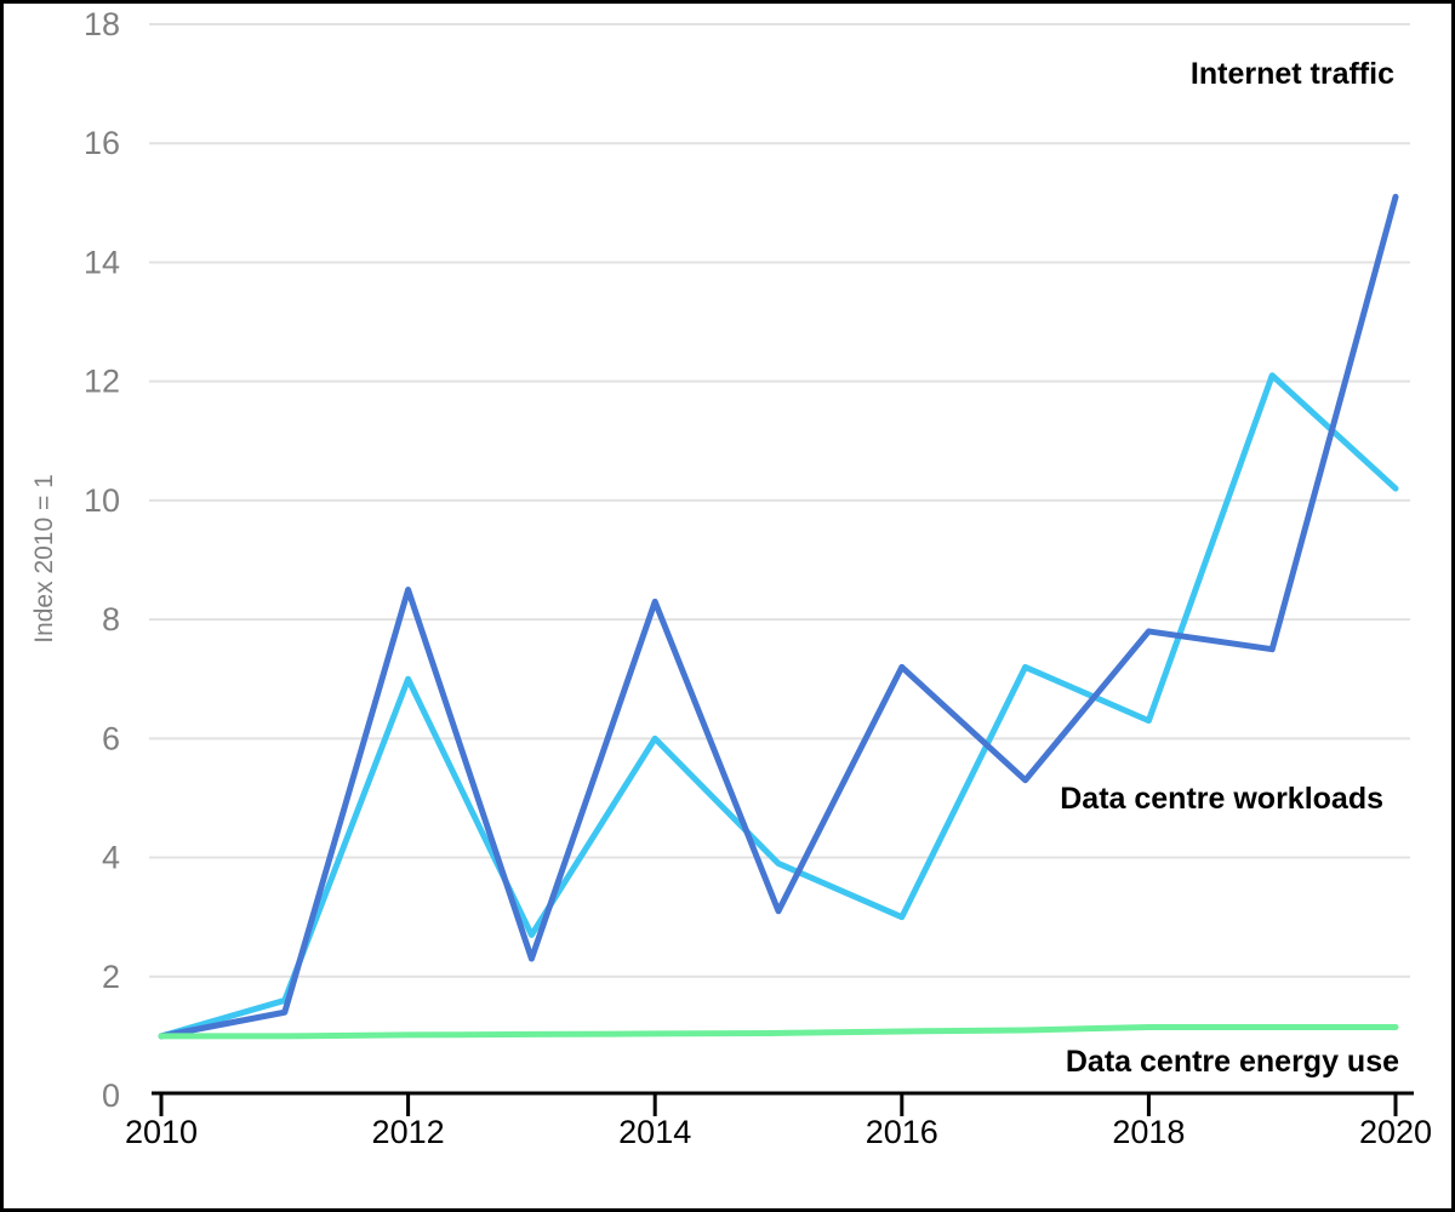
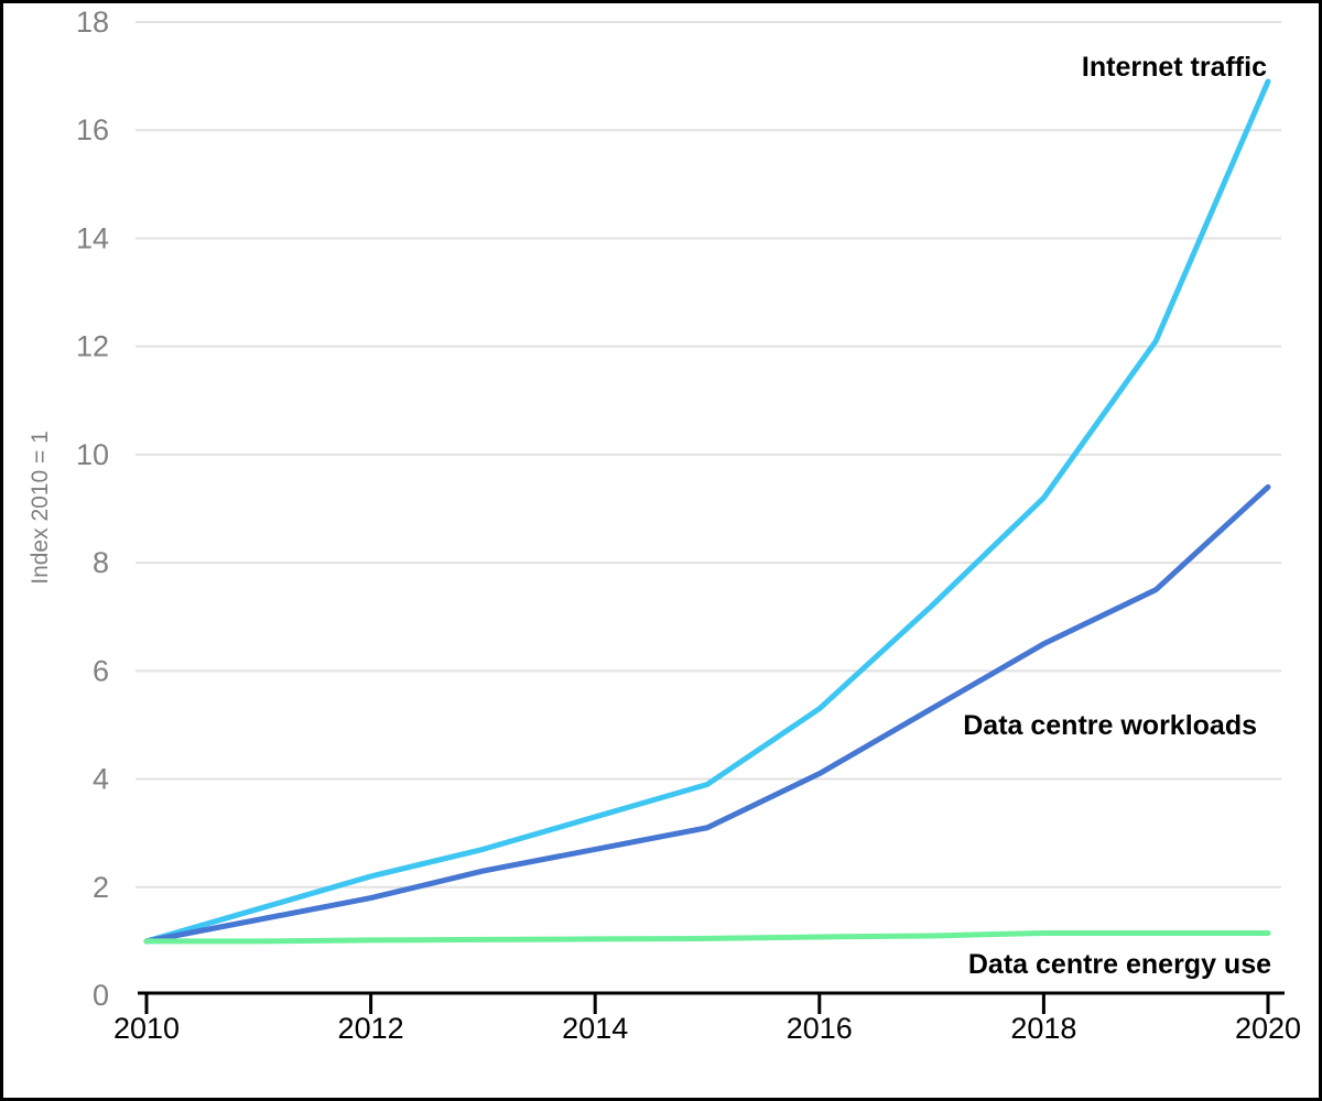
Internet traffic/2012: 7.0 -> 2.2
Data centre workloads/2012: 8.5 -> 1.8
Internet traffic/2014: 6.0 -> 3.3
Data centre workloads/2014: 8.3 -> 2.7
Internet traffic/2016: 3.0 -> 5.3
Data centre workloads/2016: 7.2 -> 4.1
Internet traffic/2018: 6.3 -> 9.2
Data centre workloads/2018: 7.8 -> 6.5
Internet traffic/2020: 10.2 -> 16.9
Data centre workloads/2020: 15.1 -> 9.4
